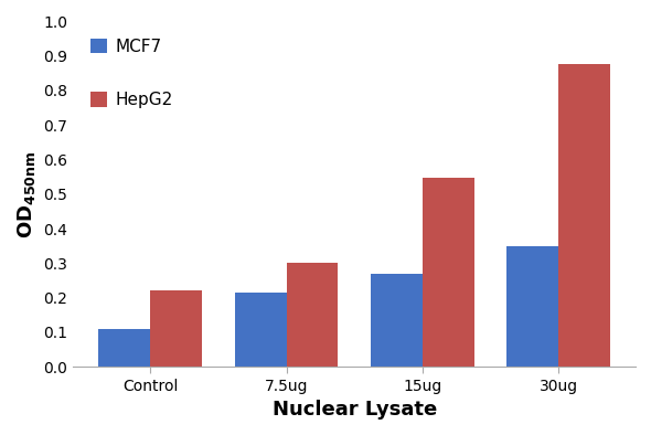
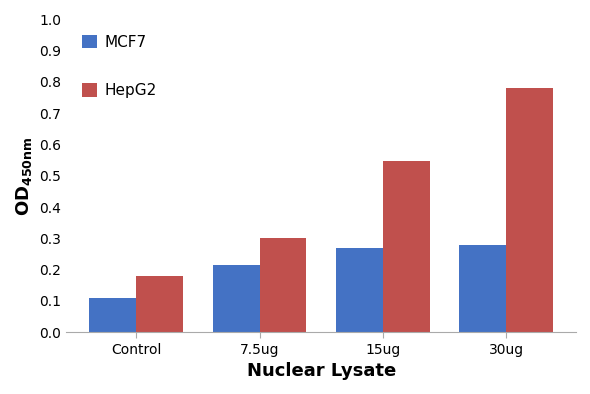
HepG2/Control: 0.220 -> 0.180
MCF7/30ug: 0.350 -> 0.280
HepG2/30ug: 0.875 -> 0.780
